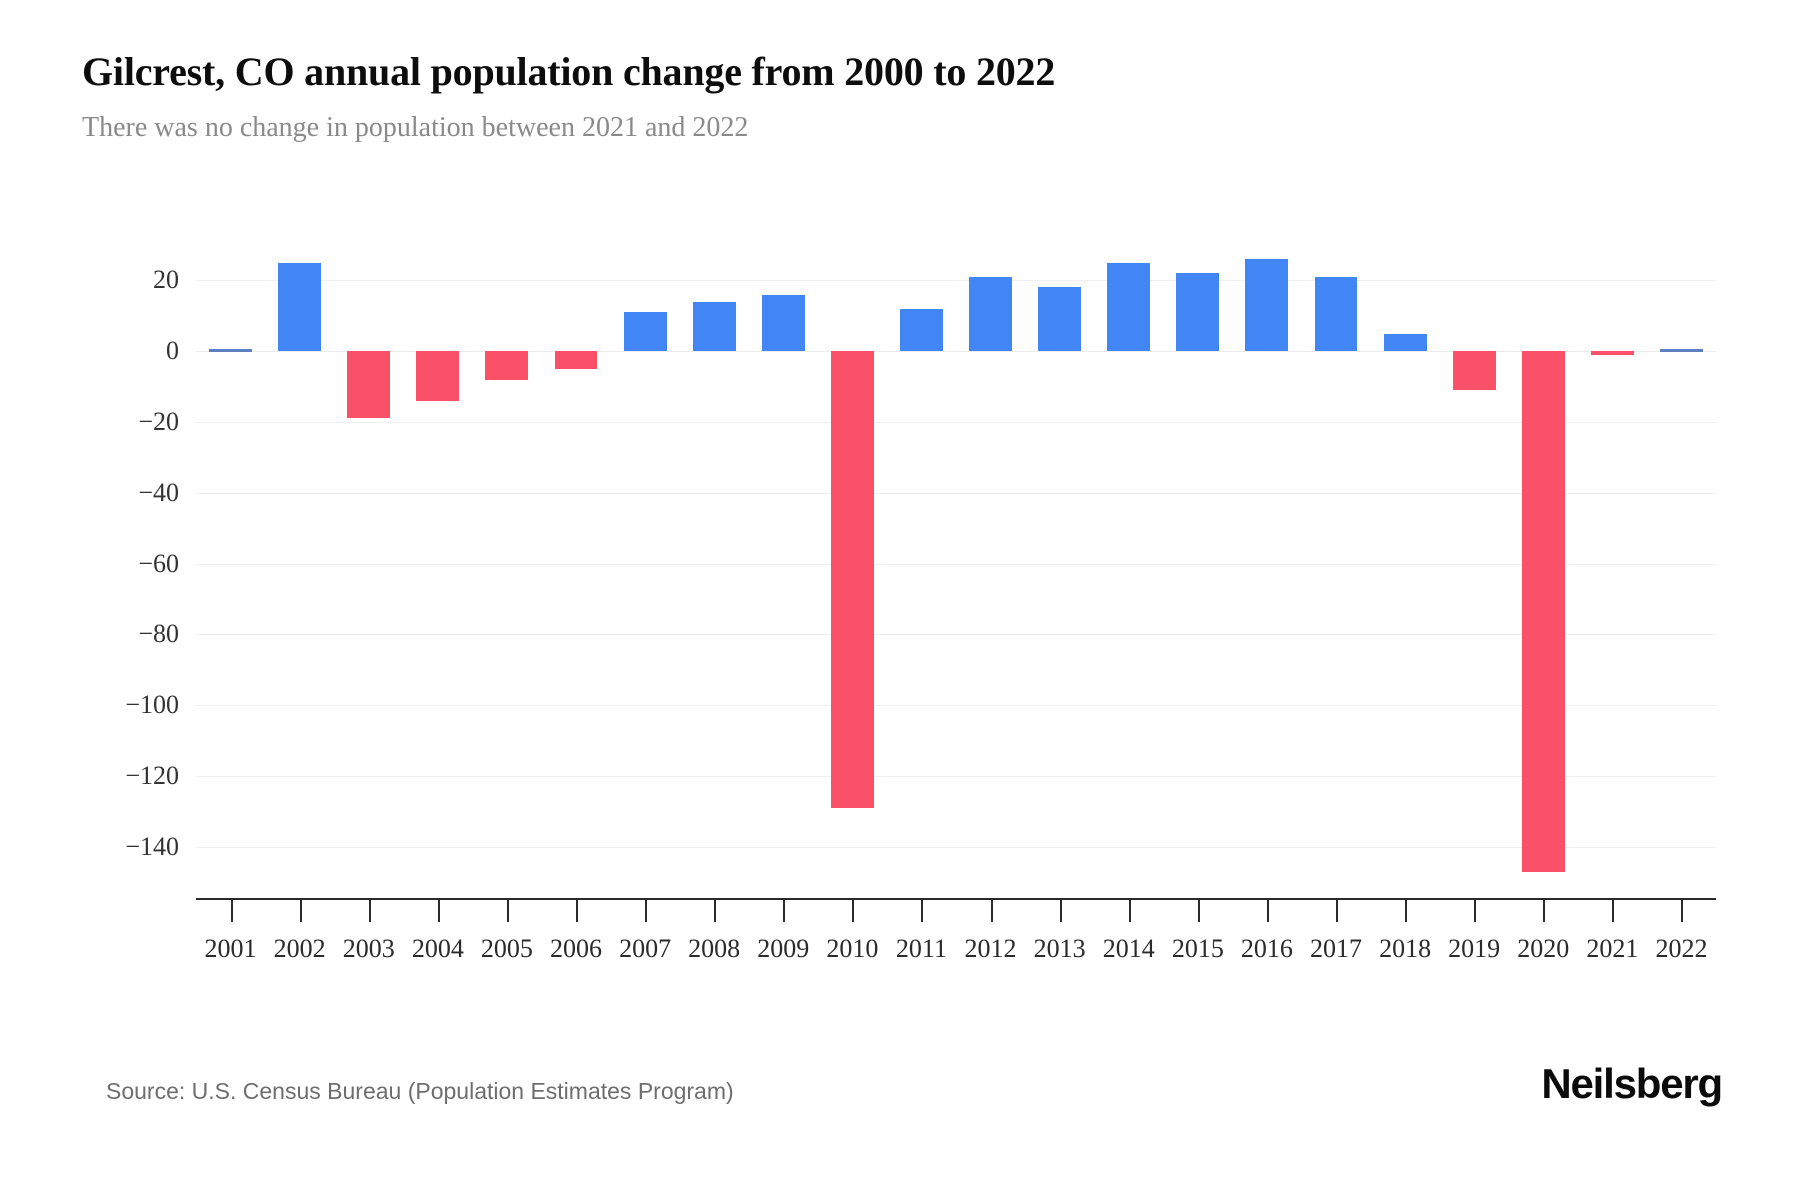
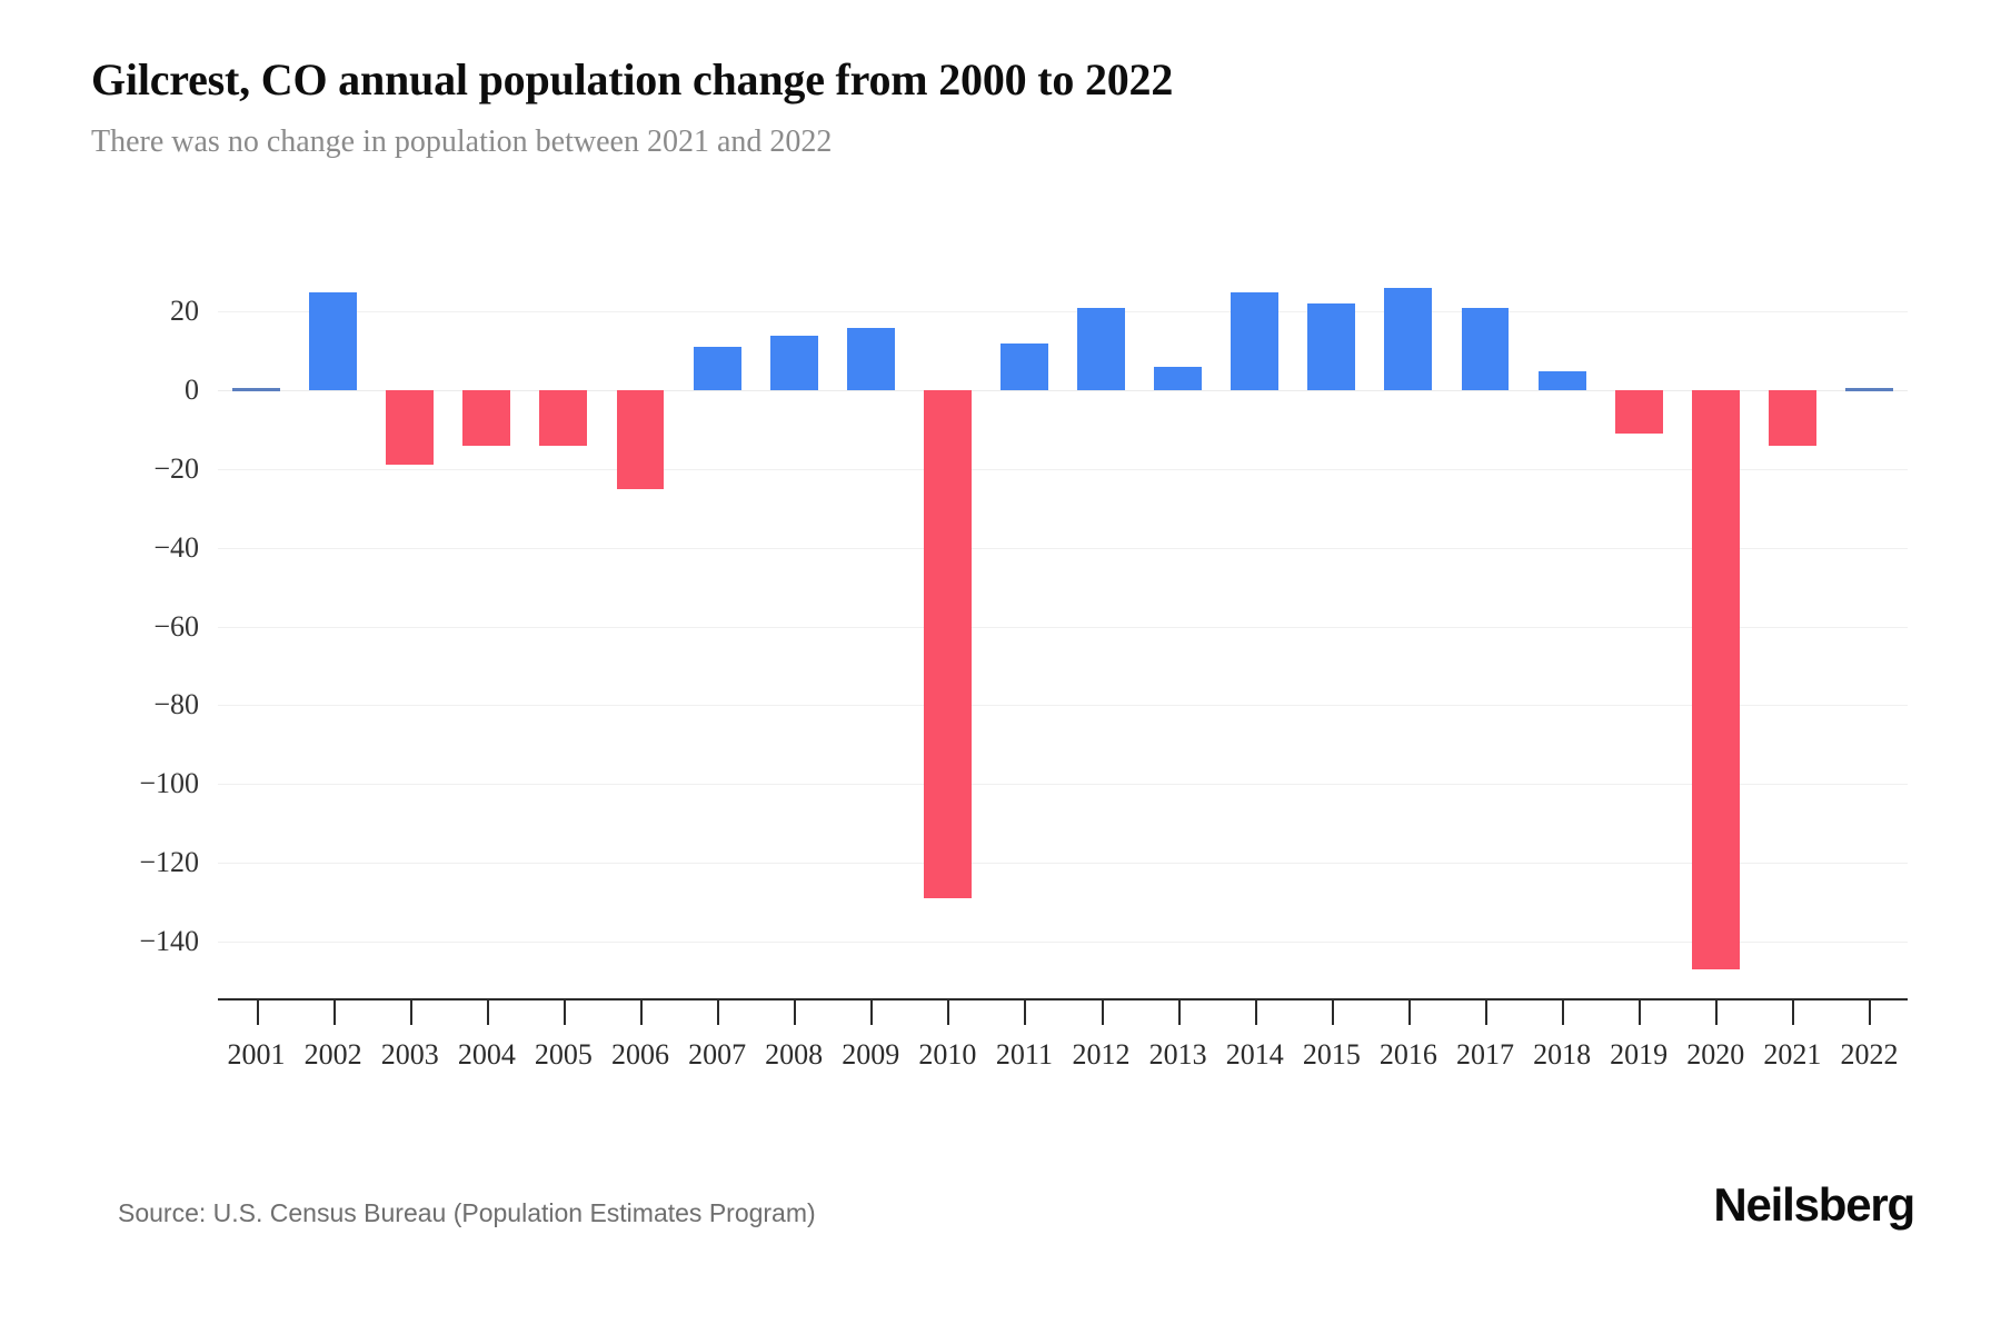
2005: -8 -> -14
2006: -5 -> -25
2013: 18 -> 6
2021: -1 -> -14
